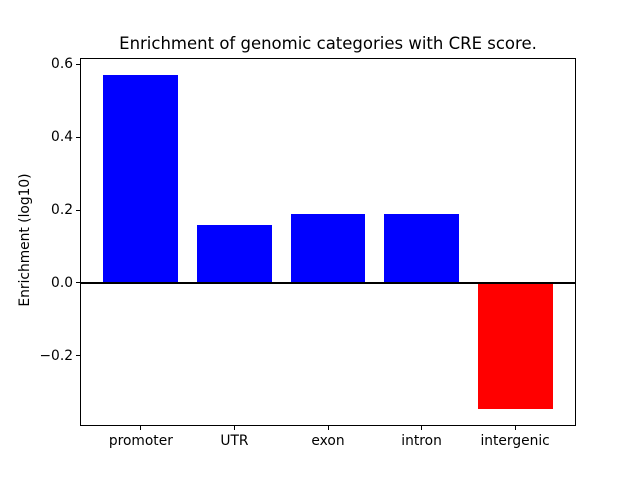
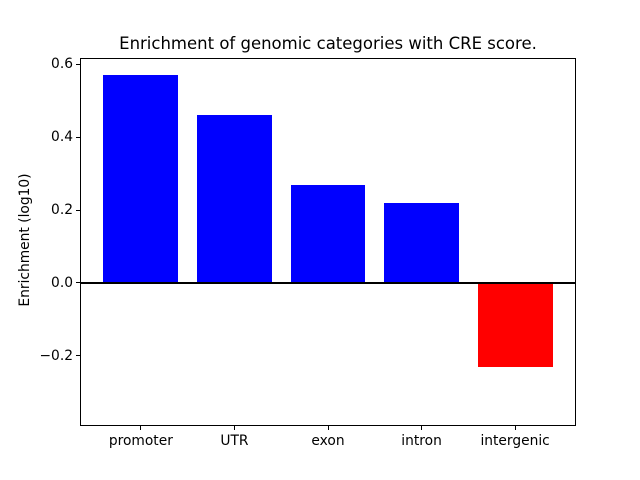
UTR: 0.16 -> 0.46
exon: 0.19 -> 0.27
intron: 0.19 -> 0.22
intergenic: -0.34 -> -0.23
